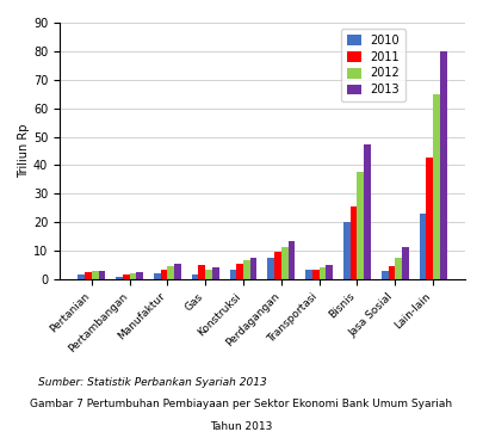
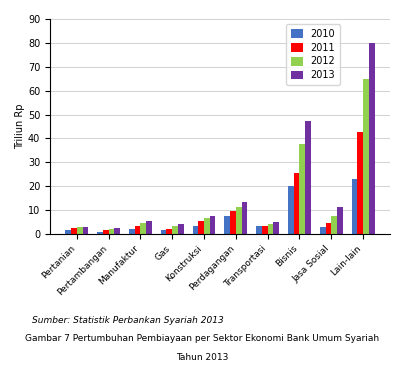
2011/Gas: 5.0 -> 2.0
